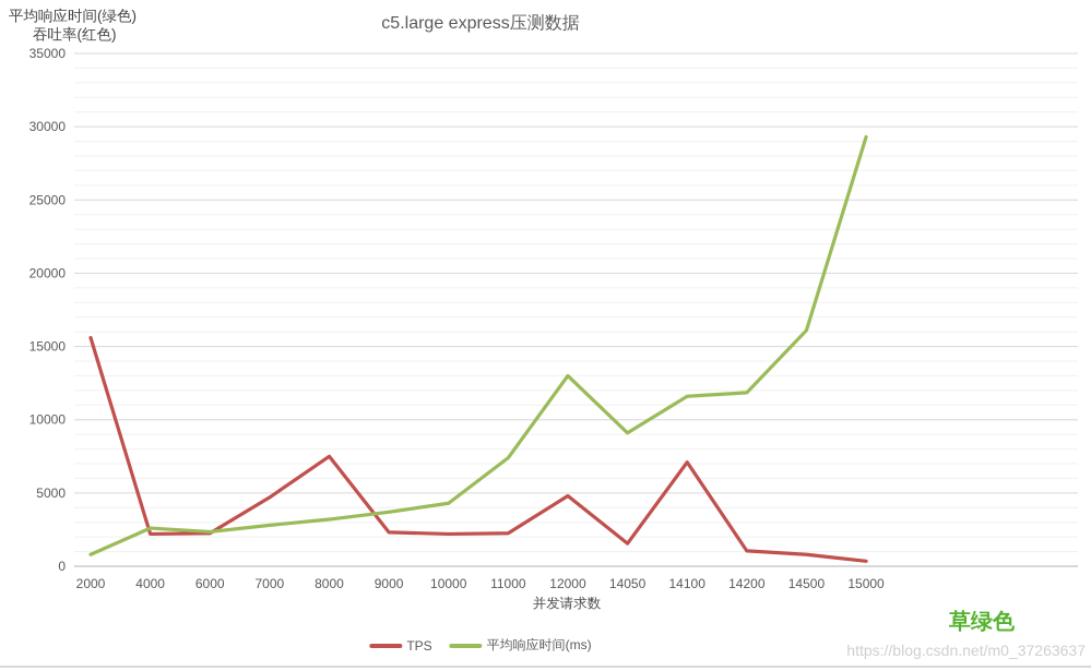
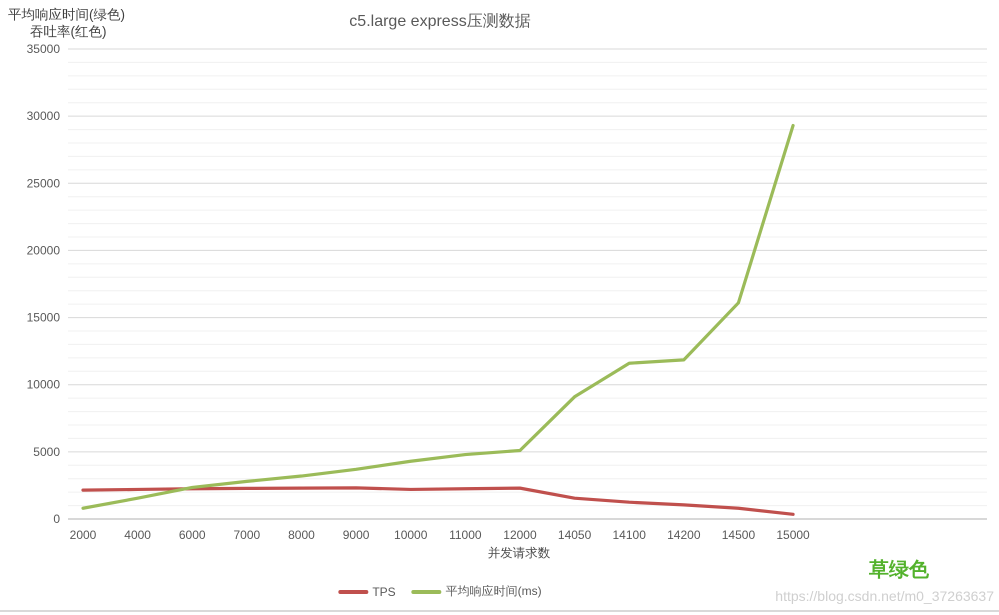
TPS/2000: 15600 -> 2200
平均响应时间(ms)/4000: 2600 -> 1600
TPS/7000: 4700 -> 2300
TPS/8000: 7500 -> 2300
平均响应时间(ms)/11000: 7400 -> 4800
TPS/12000: 4800 -> 2300
平均响应时间(ms)/12000: 13000 -> 5100
TPS/14100: 7100 -> 1200
